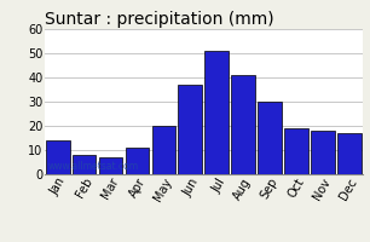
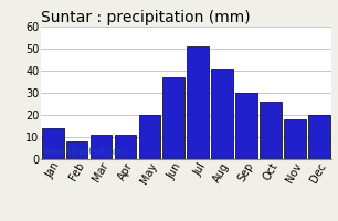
Mar: 7 -> 11
Oct: 19 -> 26
Dec: 17 -> 20
